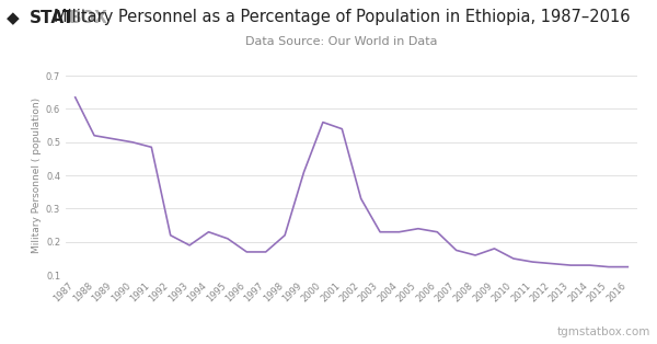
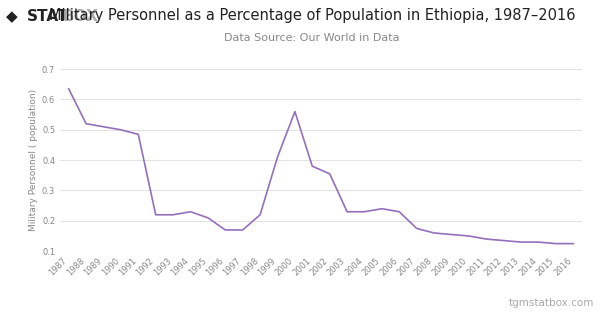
1993: 0.190 -> 0.220
2001: 0.540 -> 0.380
2002: 0.330 -> 0.355
2009: 0.180 -> 0.155
